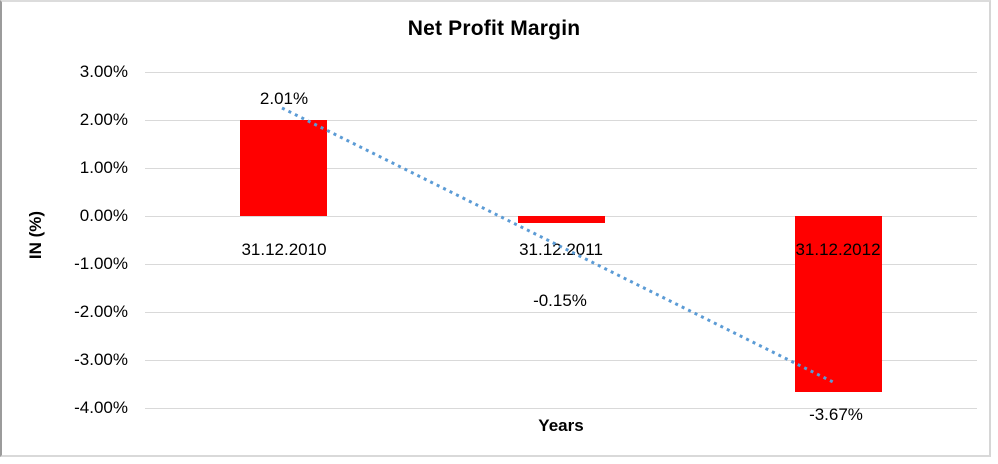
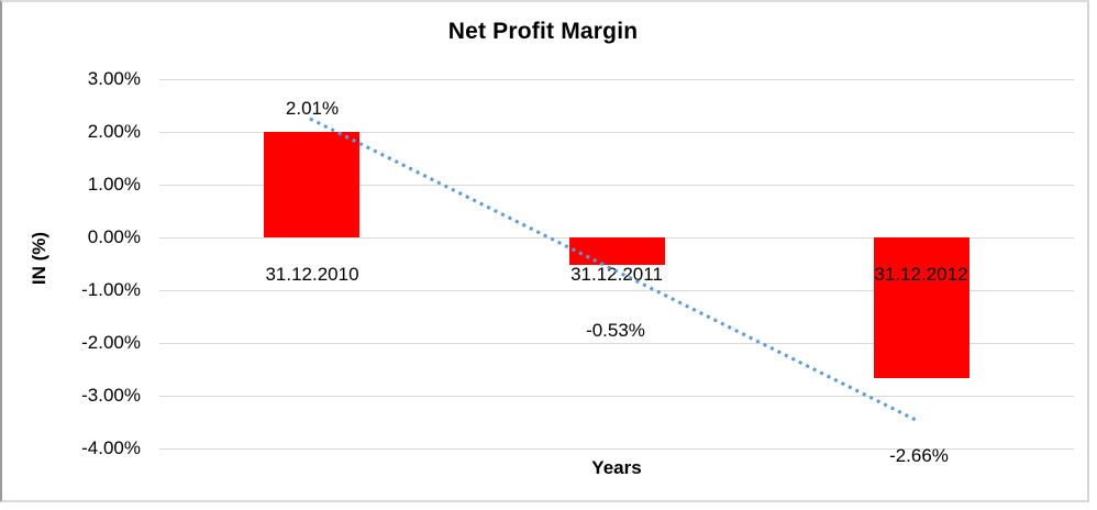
31.12.2011: -0.15% -> -0.53%
31.12.2012: -3.67% -> -2.66%
